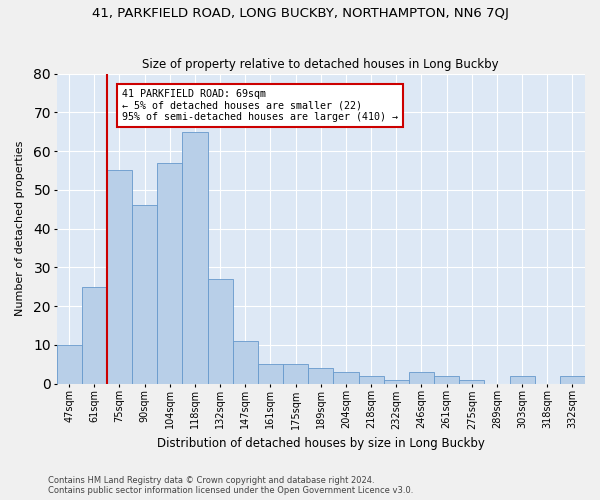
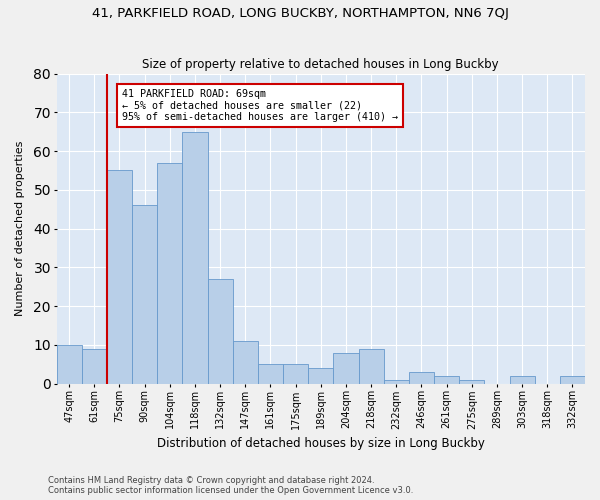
61sqm: 25 -> 9
204sqm: 3 -> 8
218sqm: 2 -> 9
